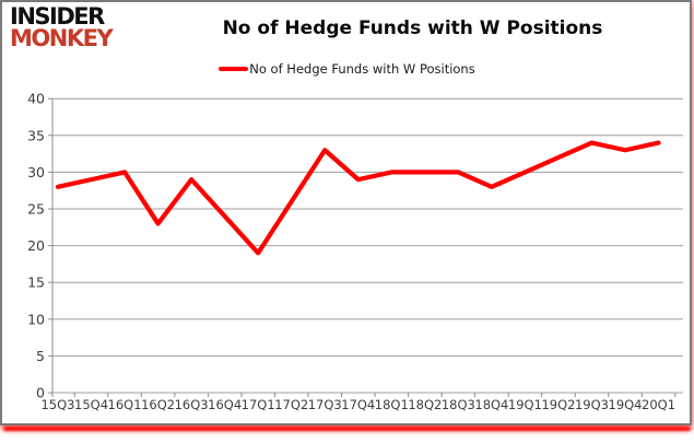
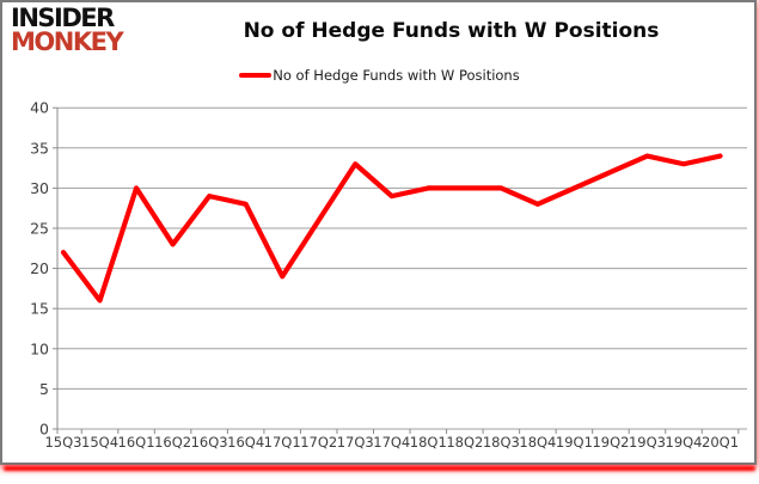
15Q3: 28 -> 22
15Q4: 29 -> 16
16Q4: 24 -> 28
